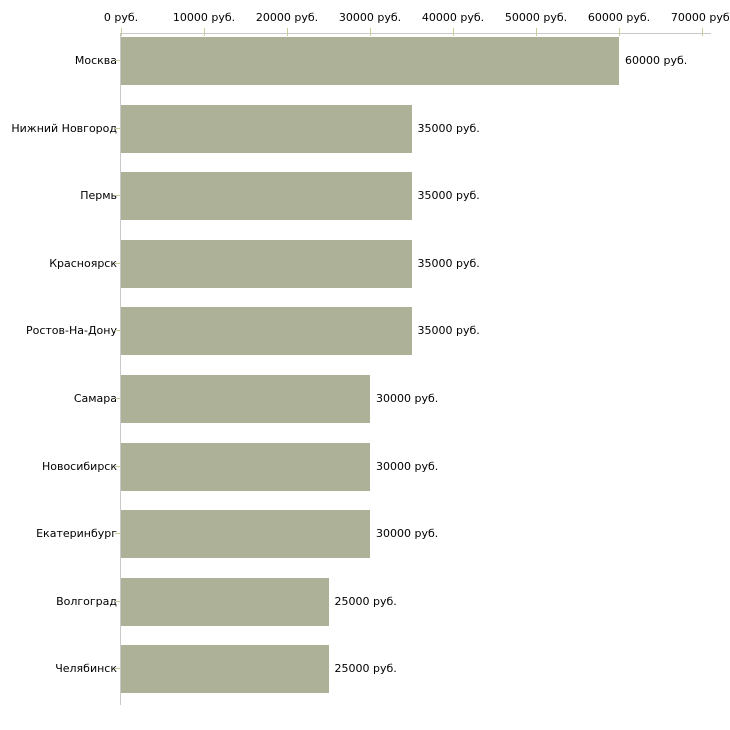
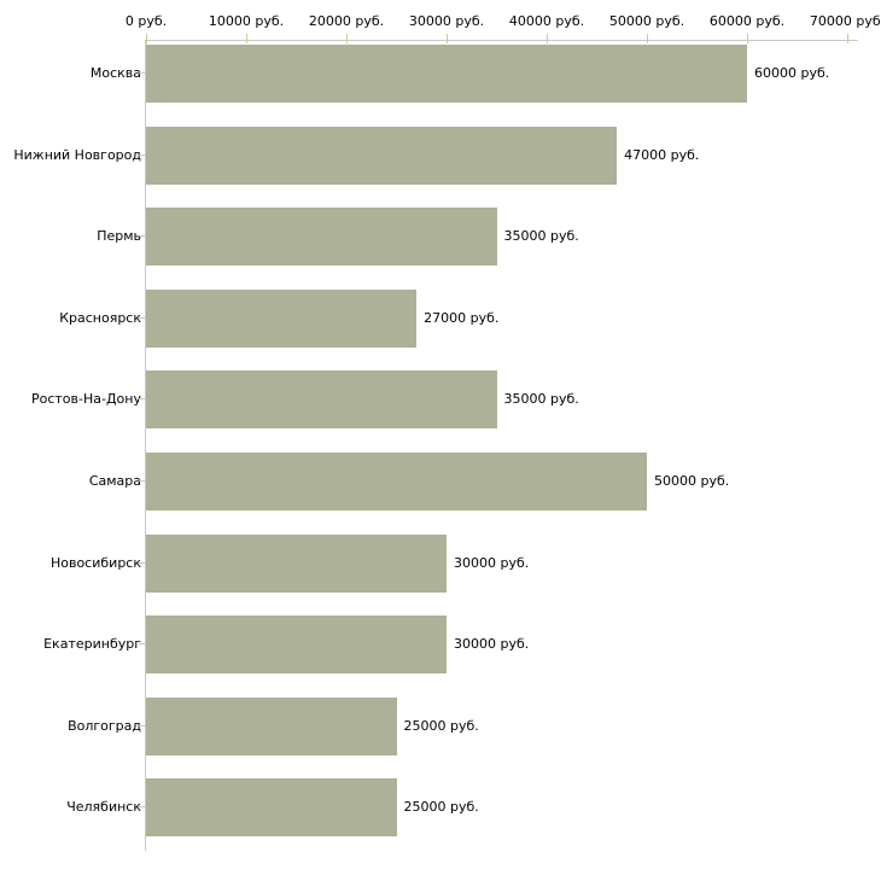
Нижний Новгород: 35000 -> 47000
Красноярск: 35000 -> 27000
Самара: 30000 -> 50000
